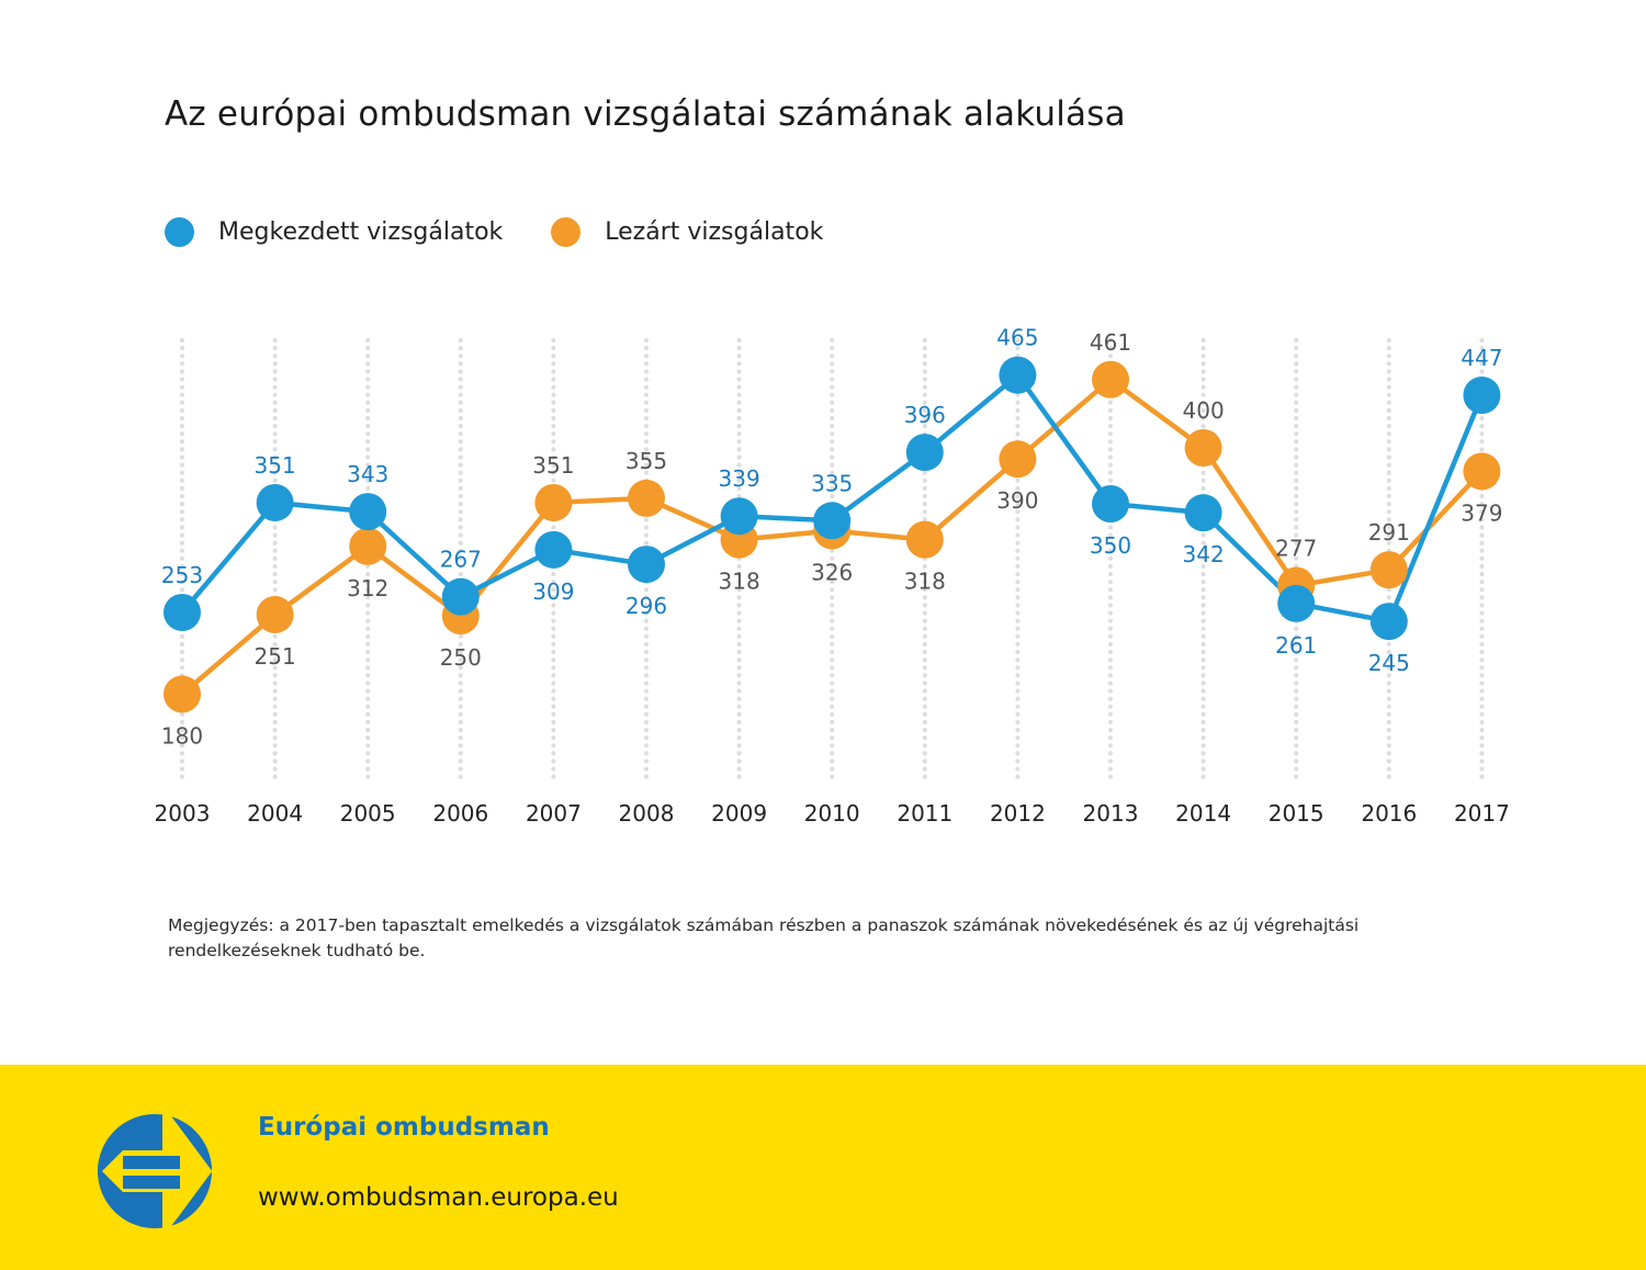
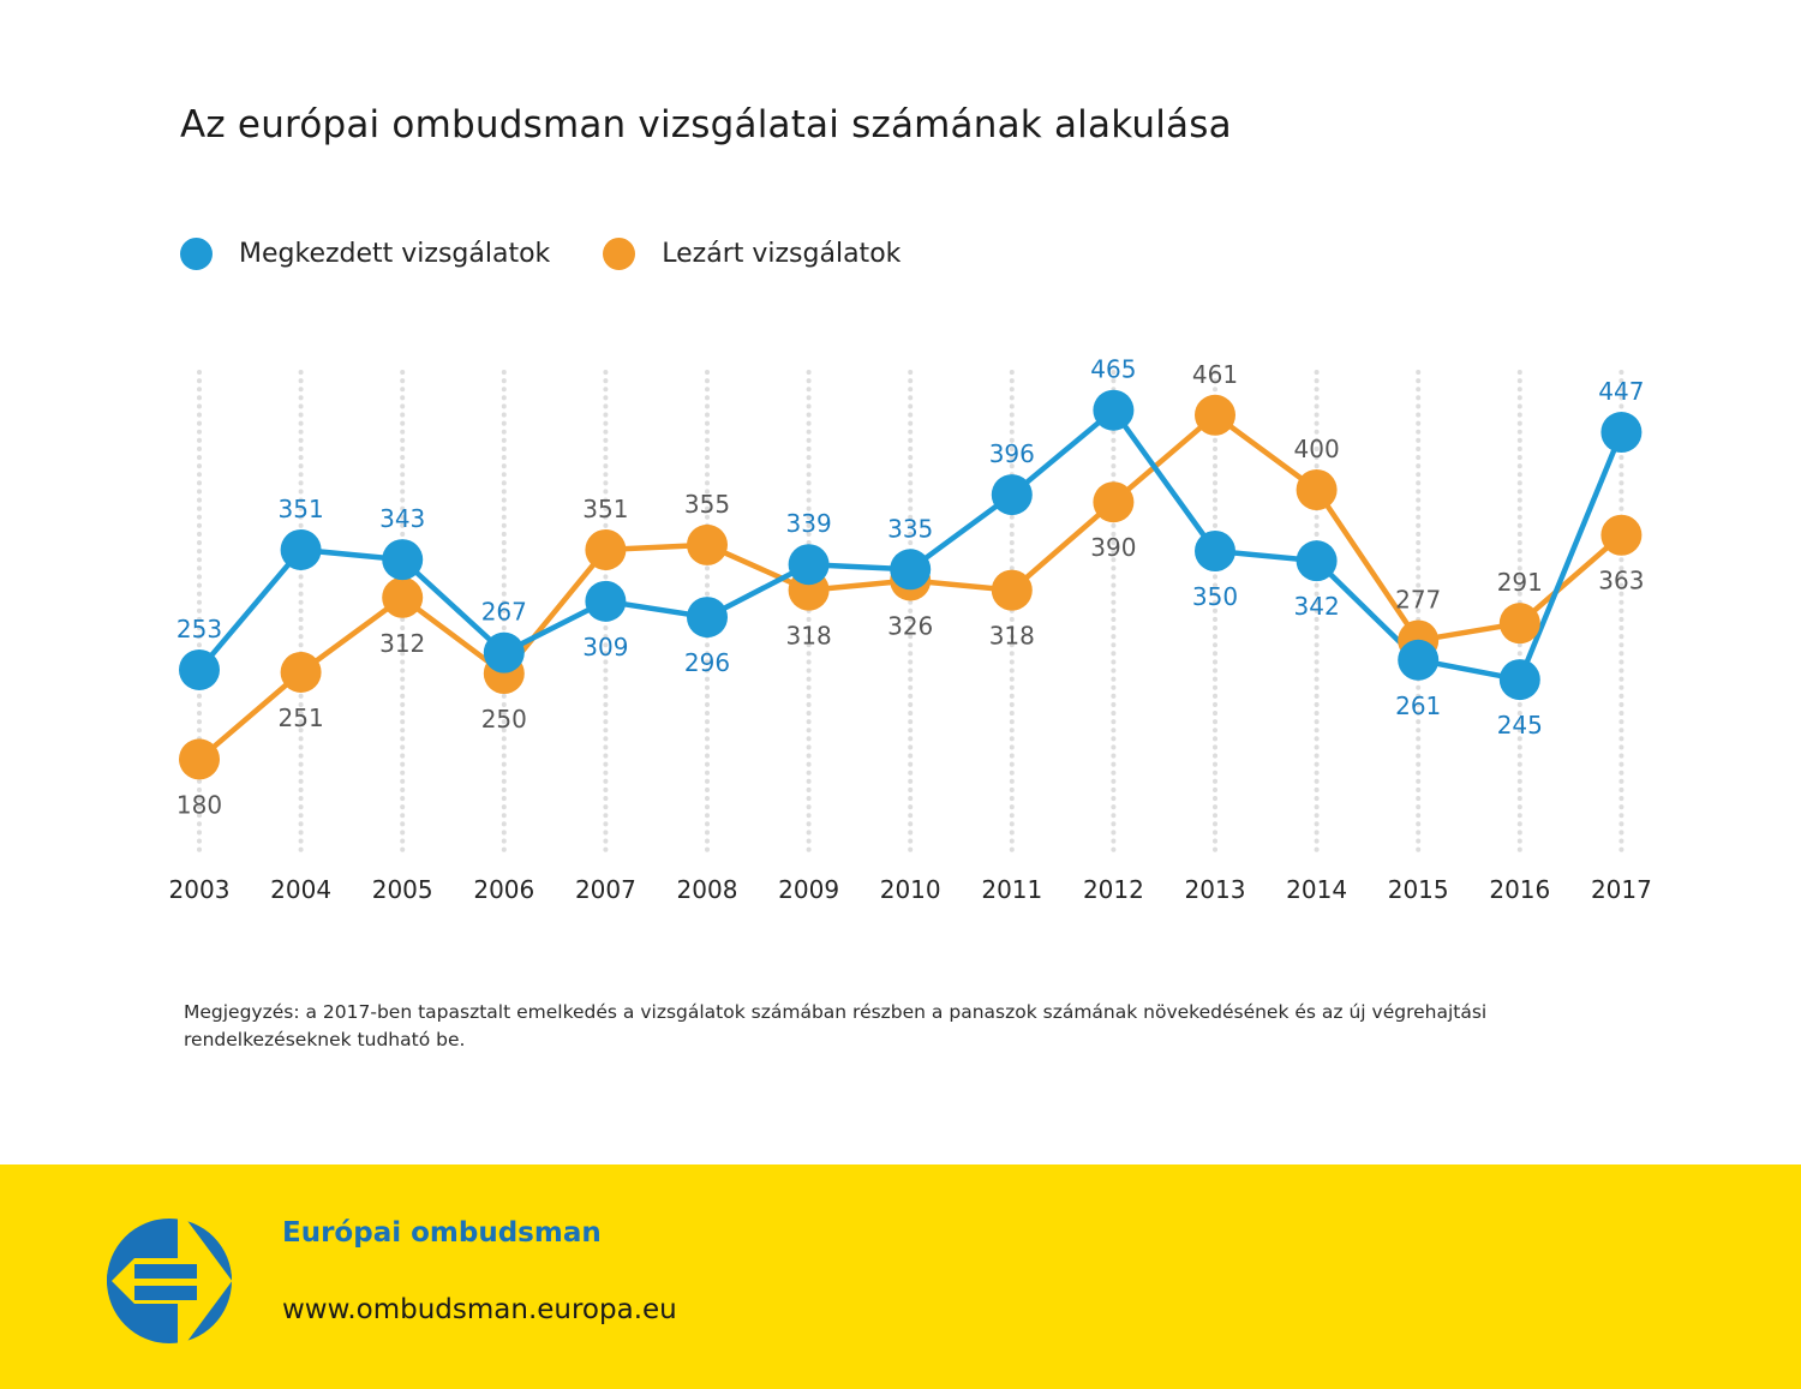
Lezárt vizsgálatok/2017: 379 -> 363
